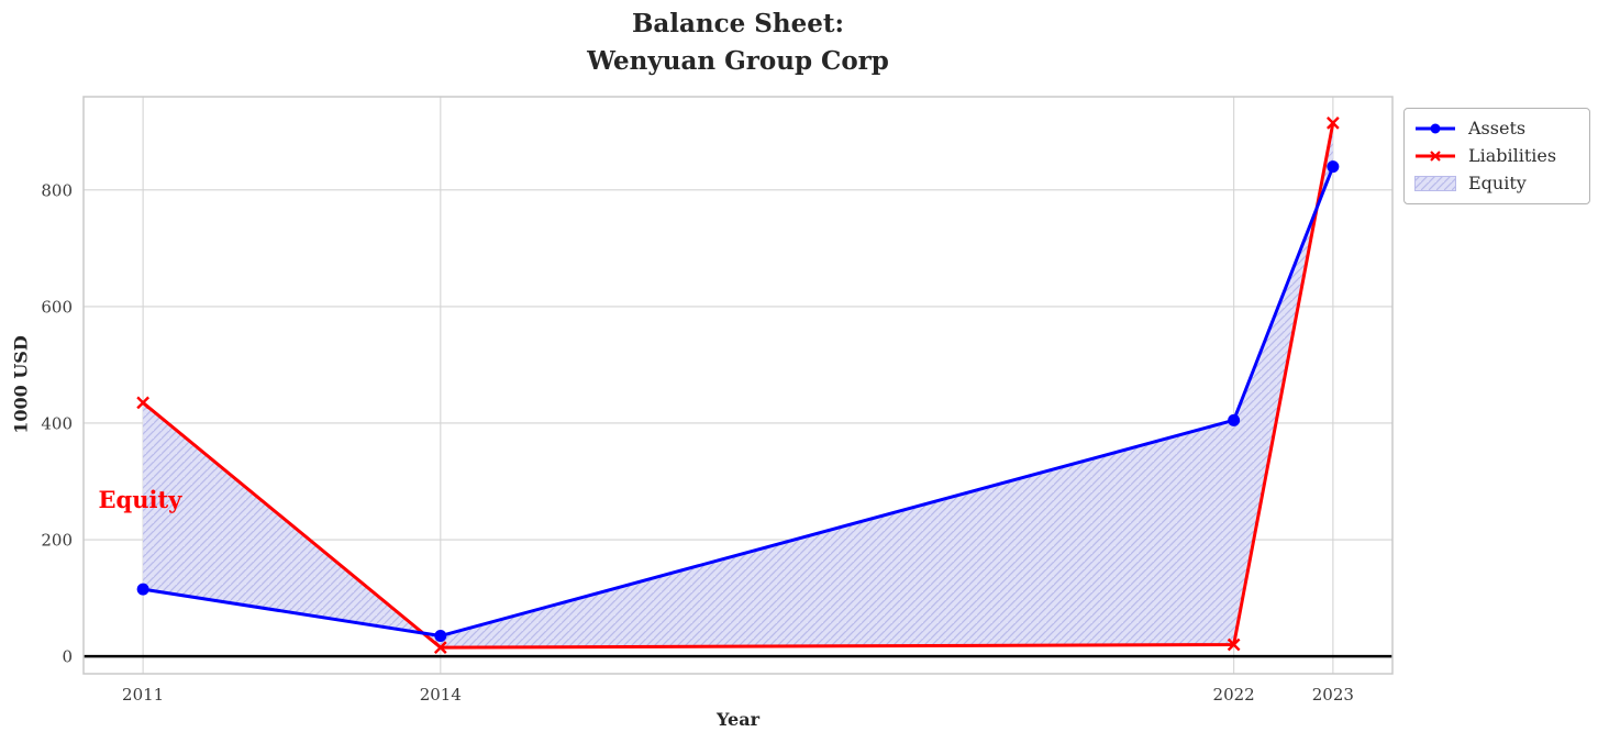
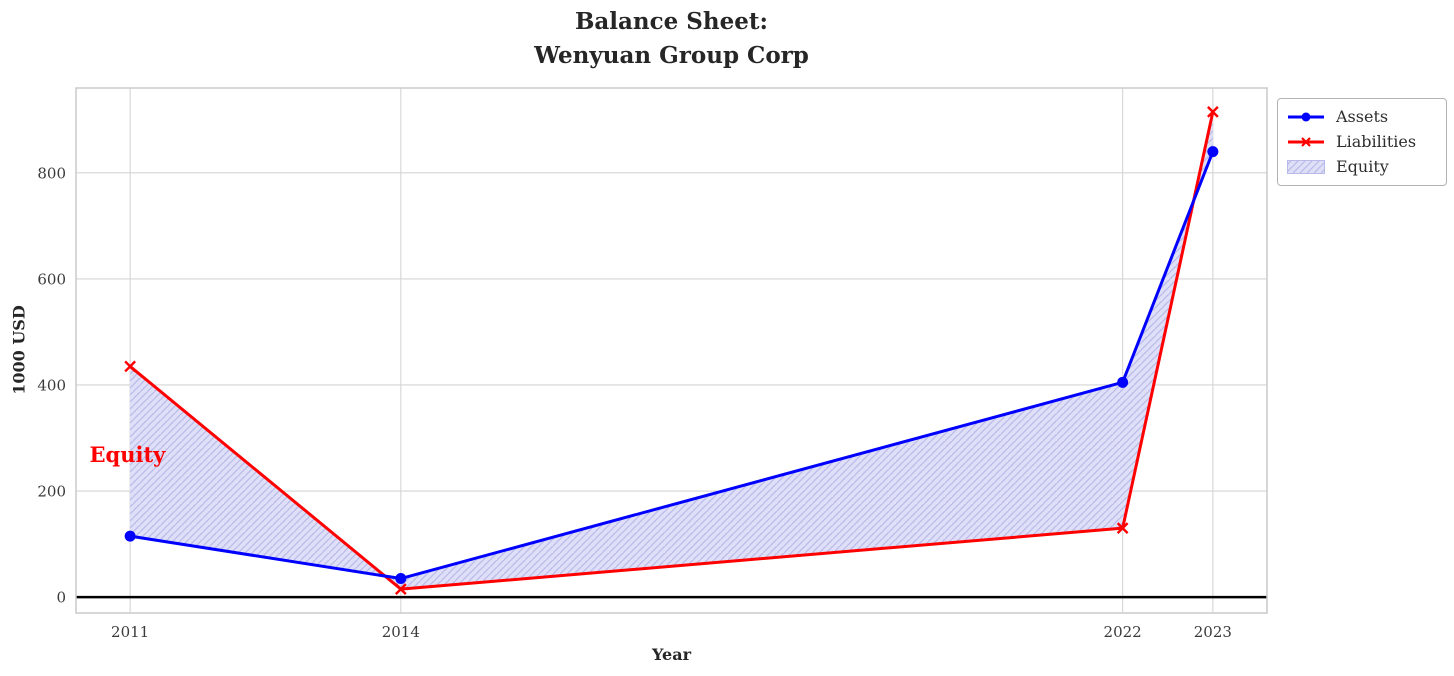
Liabilities/2022: 20 -> 130
